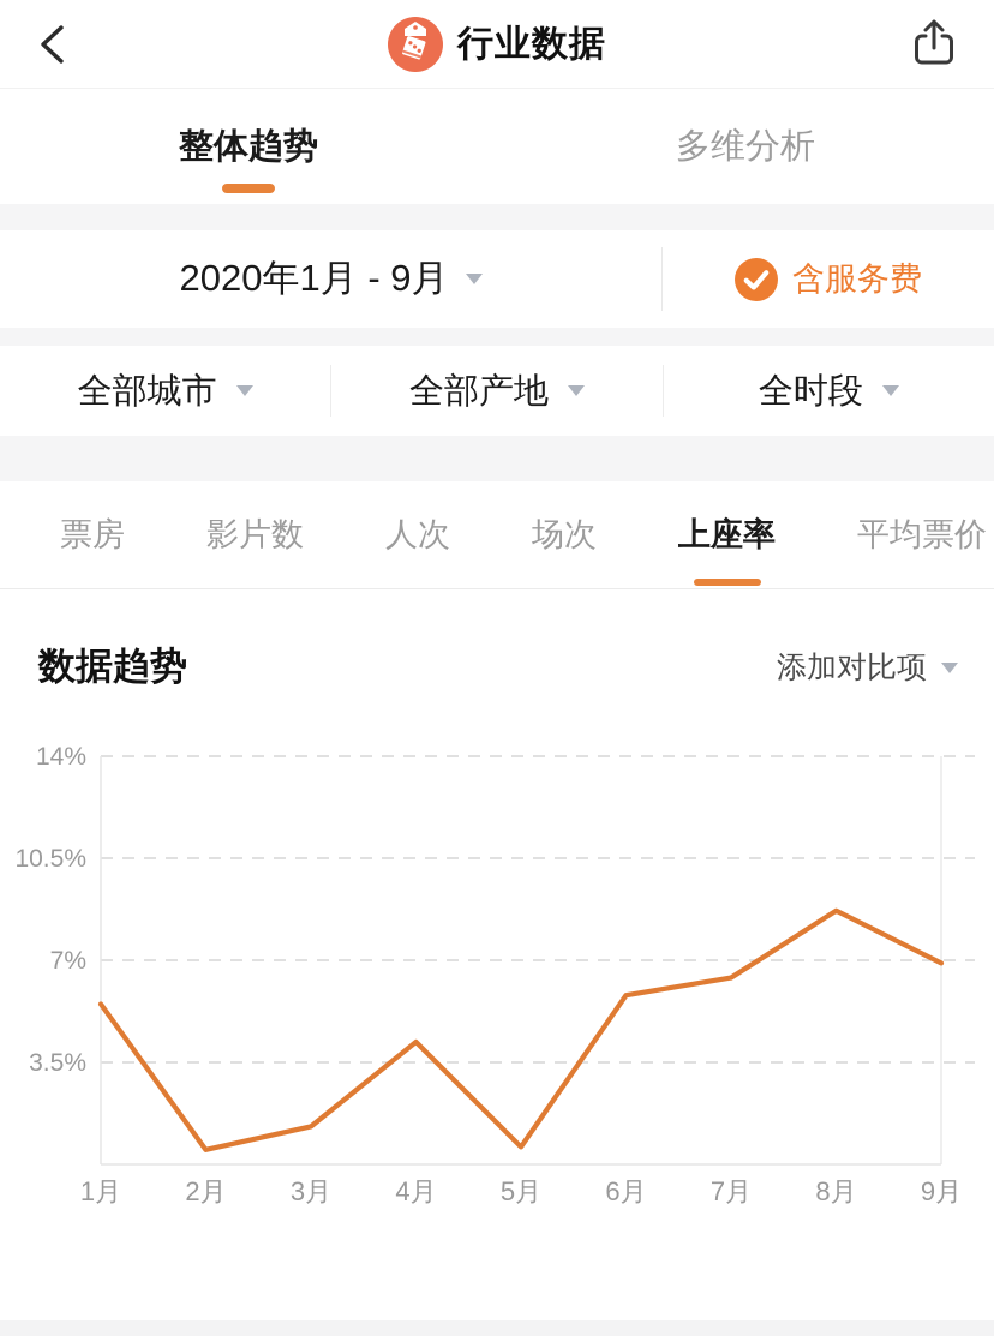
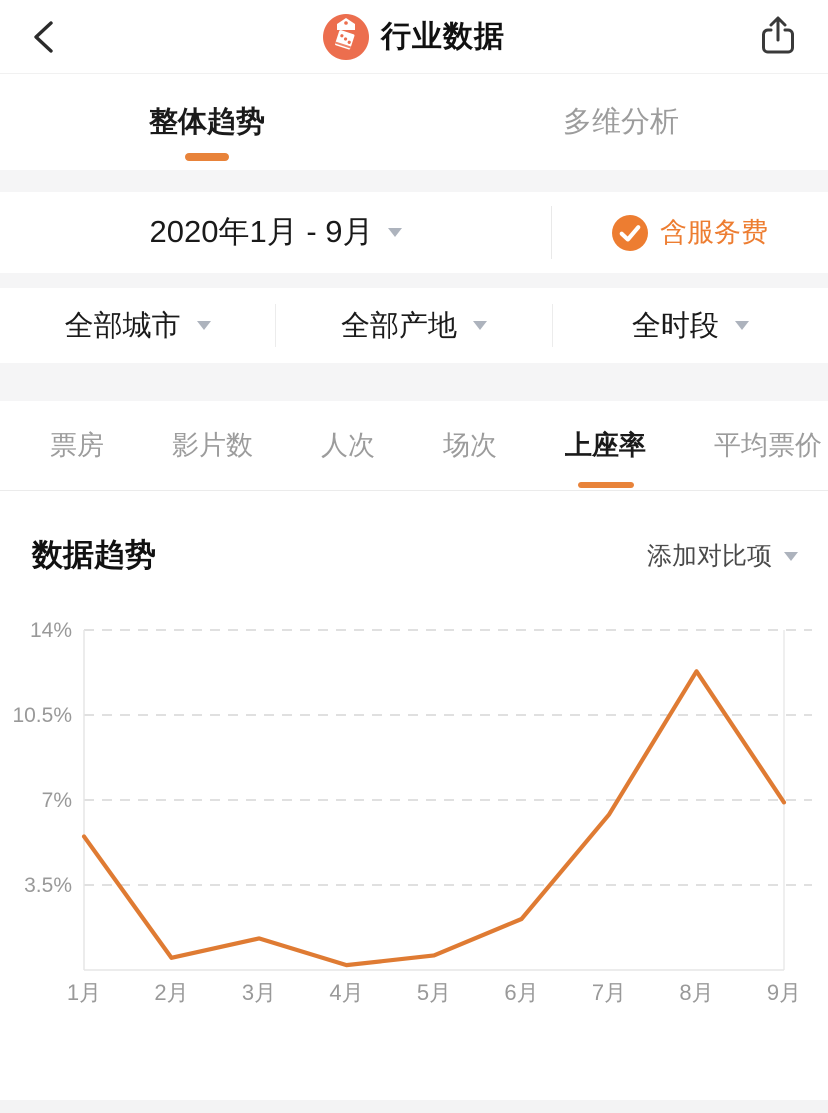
4月: 4.2% -> 0.2%
6月: 5.8% -> 2.1%
8月: 8.7% -> 12.3%
